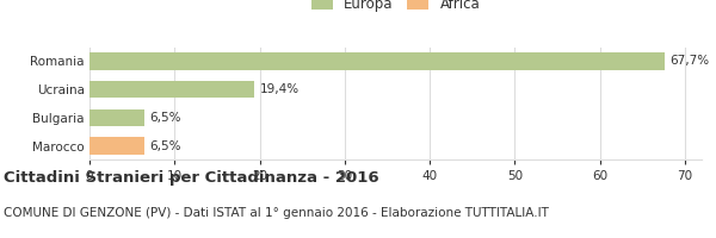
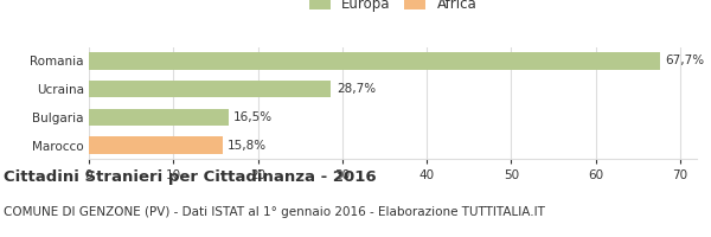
Ucraina: 19,4% -> 28,7%
Bulgaria: 6,5% -> 16,5%
Marocco: 6,5% -> 15,8%
